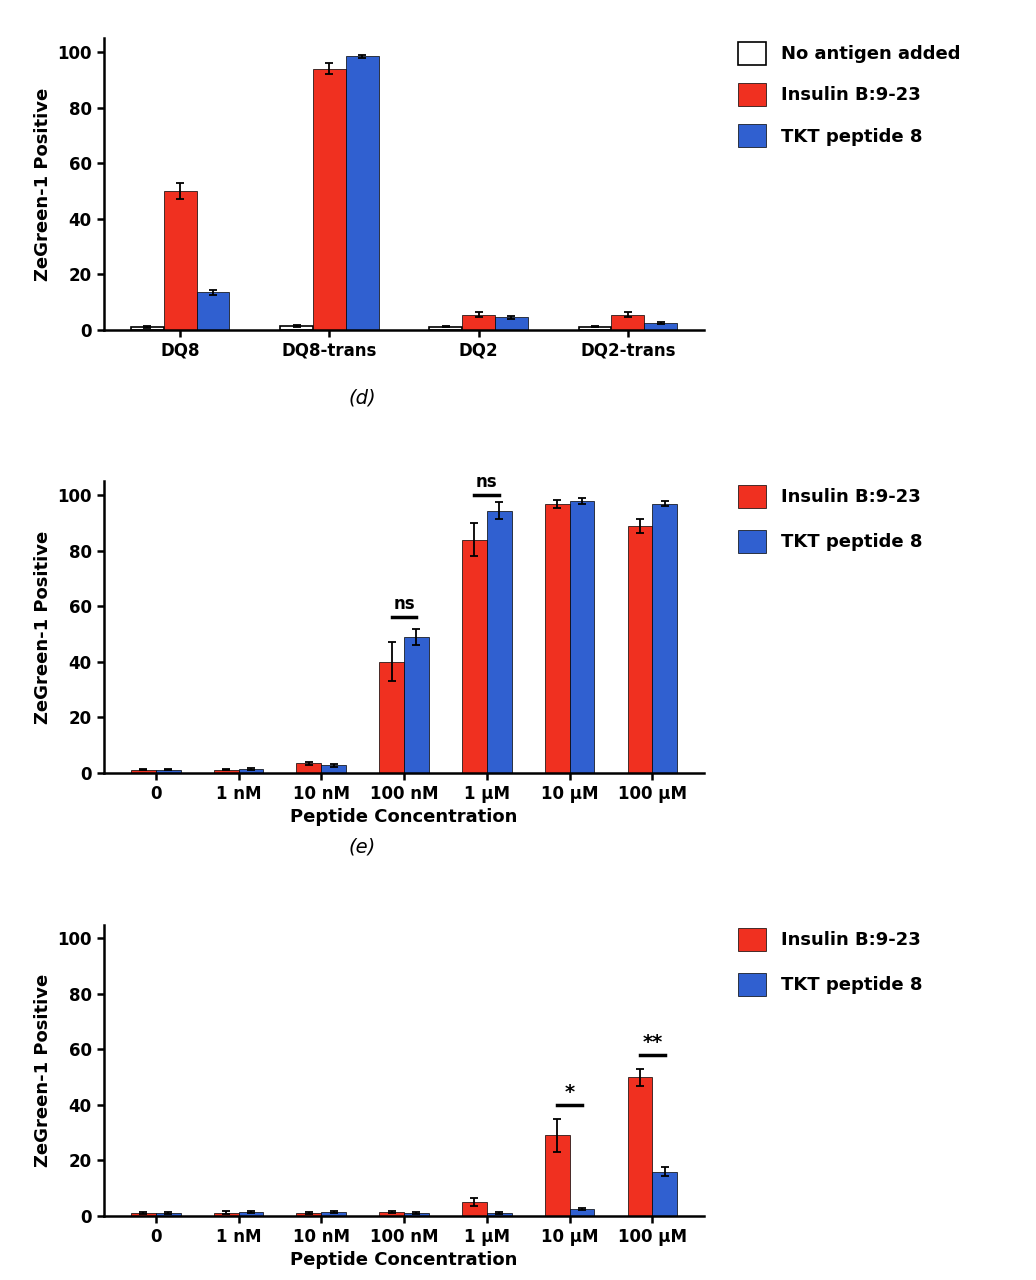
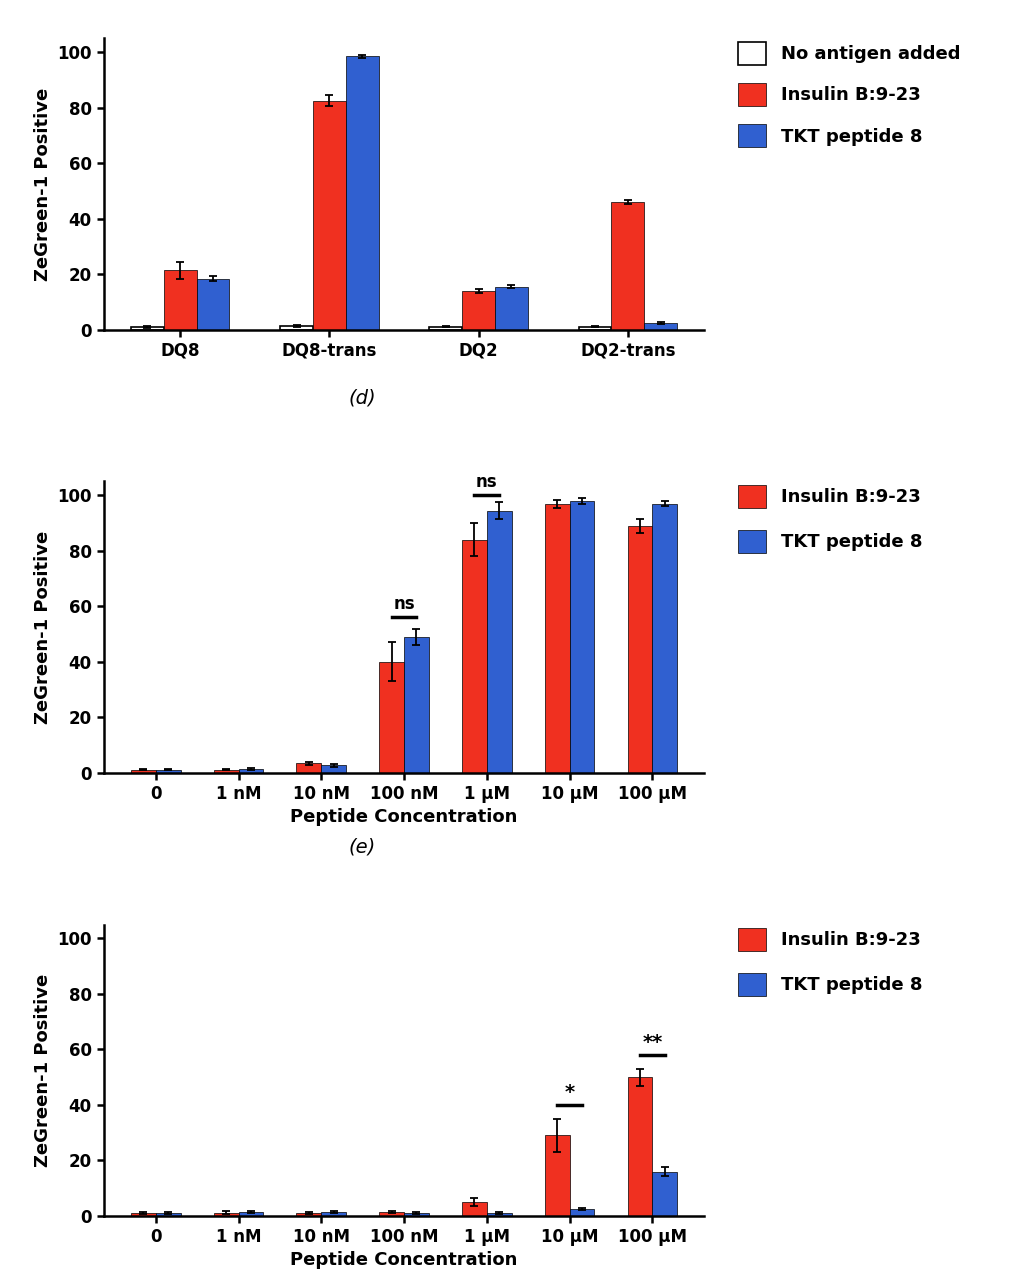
Insulin B:9-23/DQ8: 50.0 -> 21.5
TKT peptide 8/DQ8: 13.5 -> 18.5
Insulin B:9-23/DQ8-trans: 94.0 -> 82.5
Insulin B:9-23/DQ2: 5.5 -> 14.0
TKT peptide 8/DQ2: 4.5 -> 15.5
Insulin B:9-23/DQ2-trans: 5.5 -> 46.0
